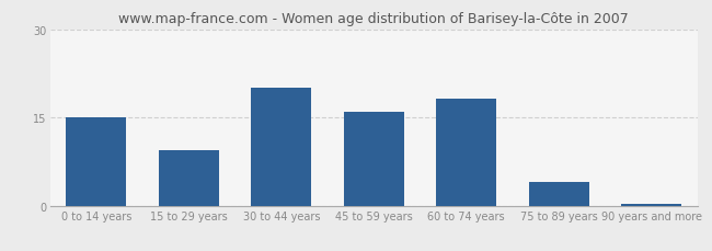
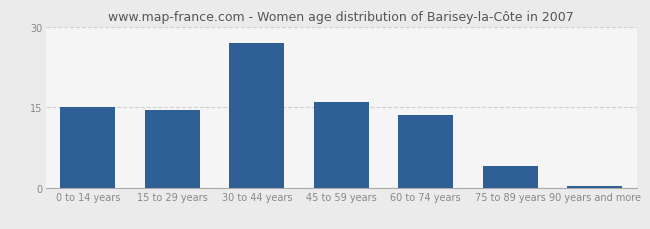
15 to 29 years: 9.4 -> 14.5
30 to 44 years: 20.0 -> 27.0
60 to 74 years: 18.2 -> 13.5
